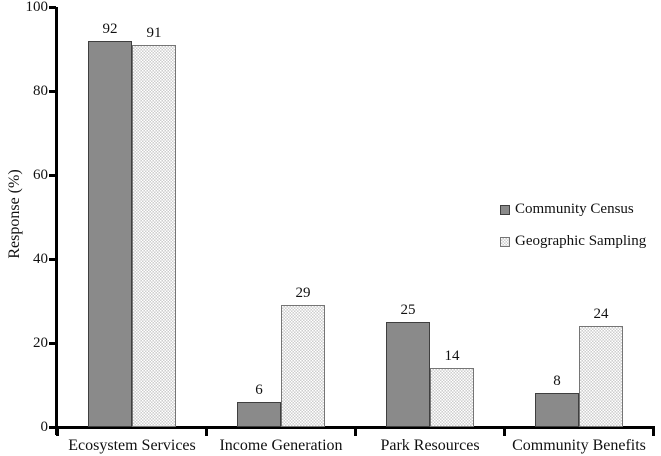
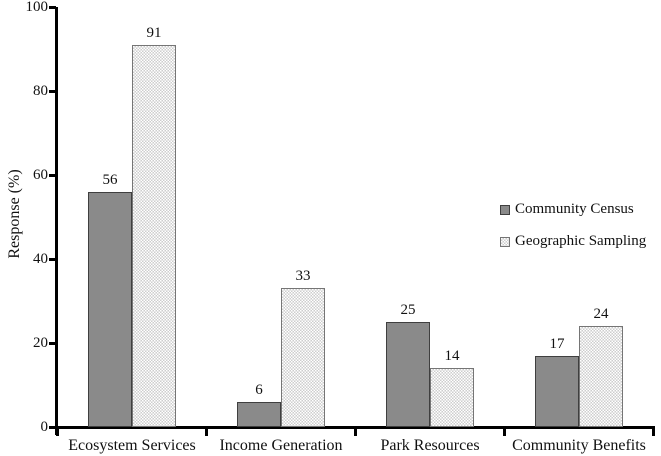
Community Census/Ecosystem Services: 92 -> 56
Geographic Sampling/Income Generation: 29 -> 33
Community Census/Community Benefits: 8 -> 17
